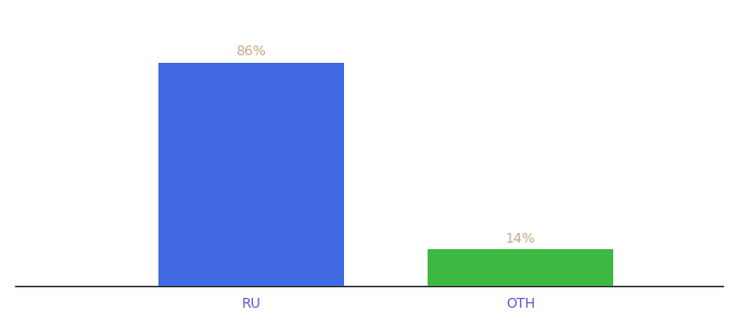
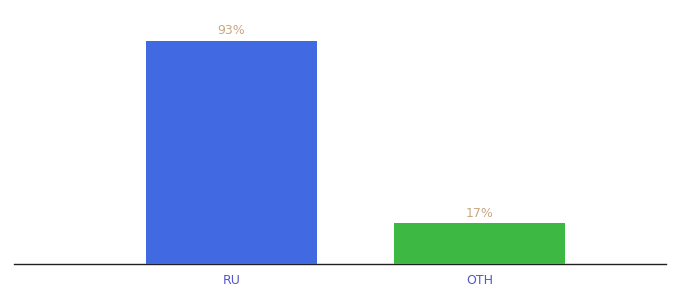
RU: 86% -> 93%
OTH: 14% -> 17%
